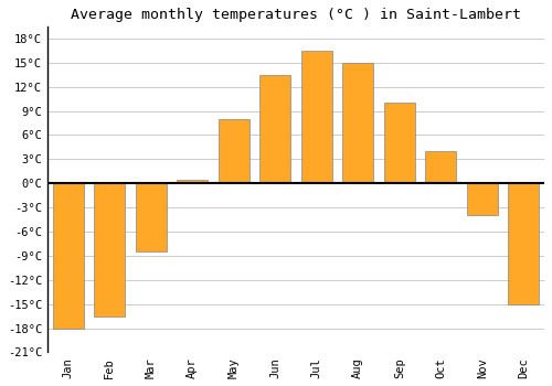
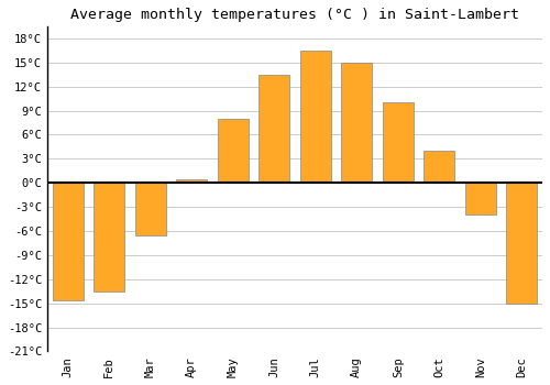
Jan: -18.0°C -> -14.6°C
Feb: -16.5°C -> -13.6°C
Mar: -8.5°C -> -6.6°C
